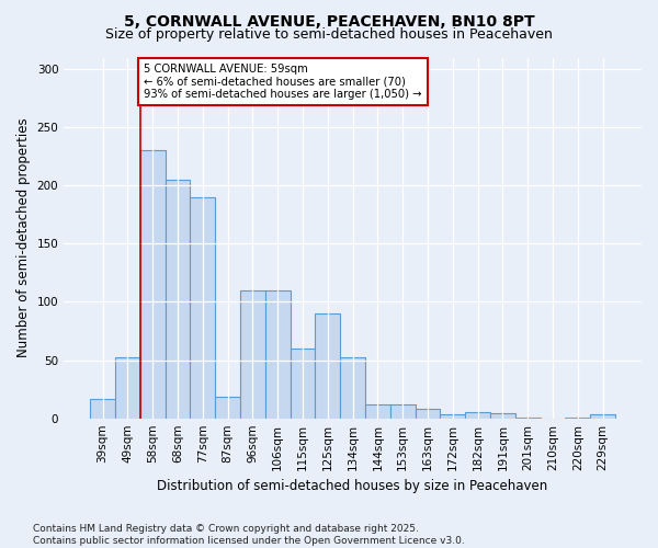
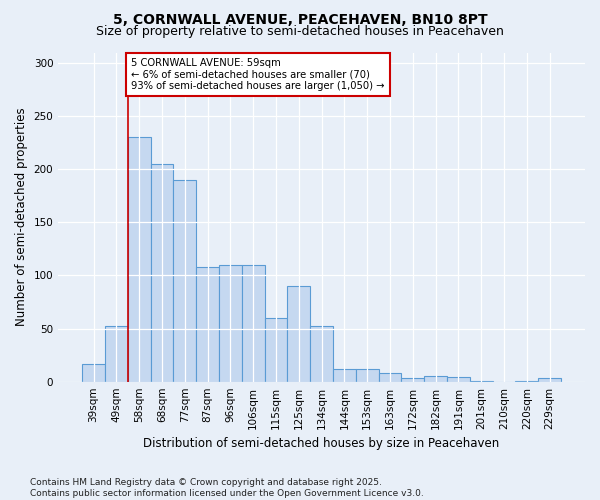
87sqm: 19 -> 108
